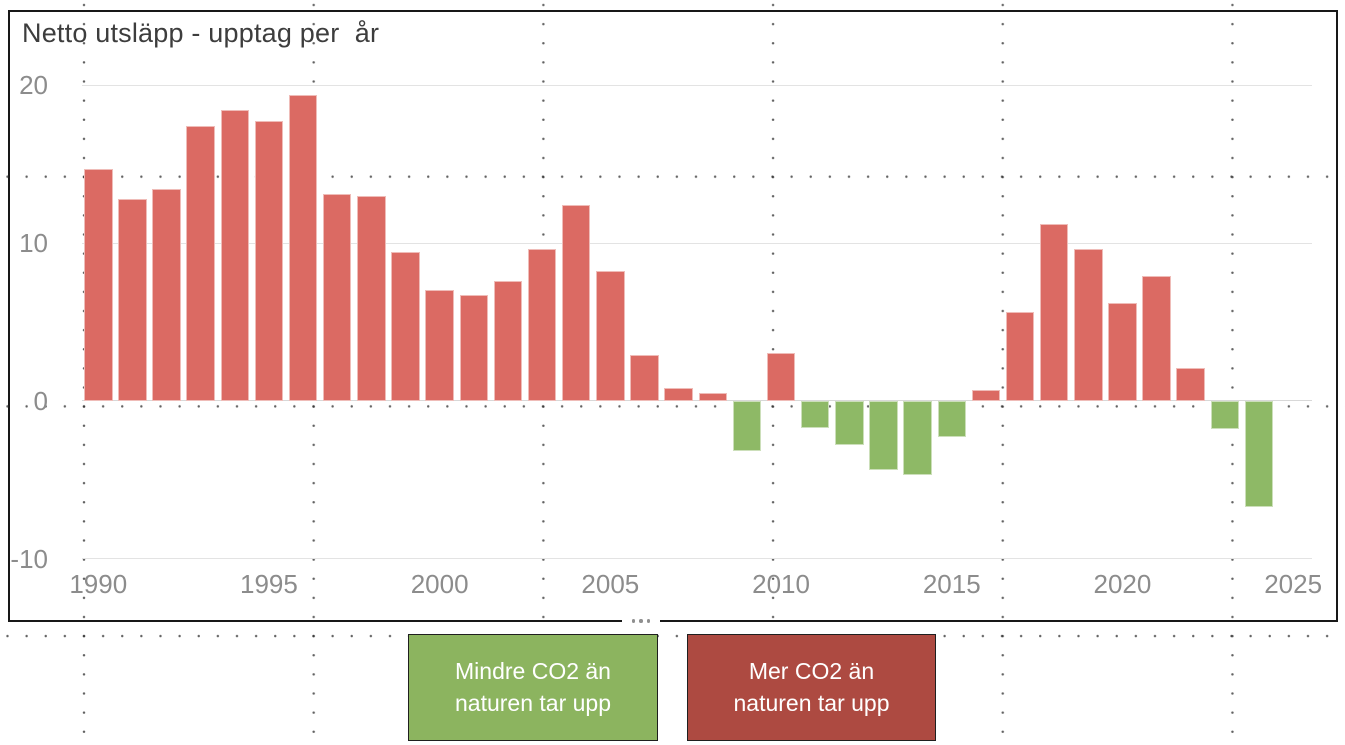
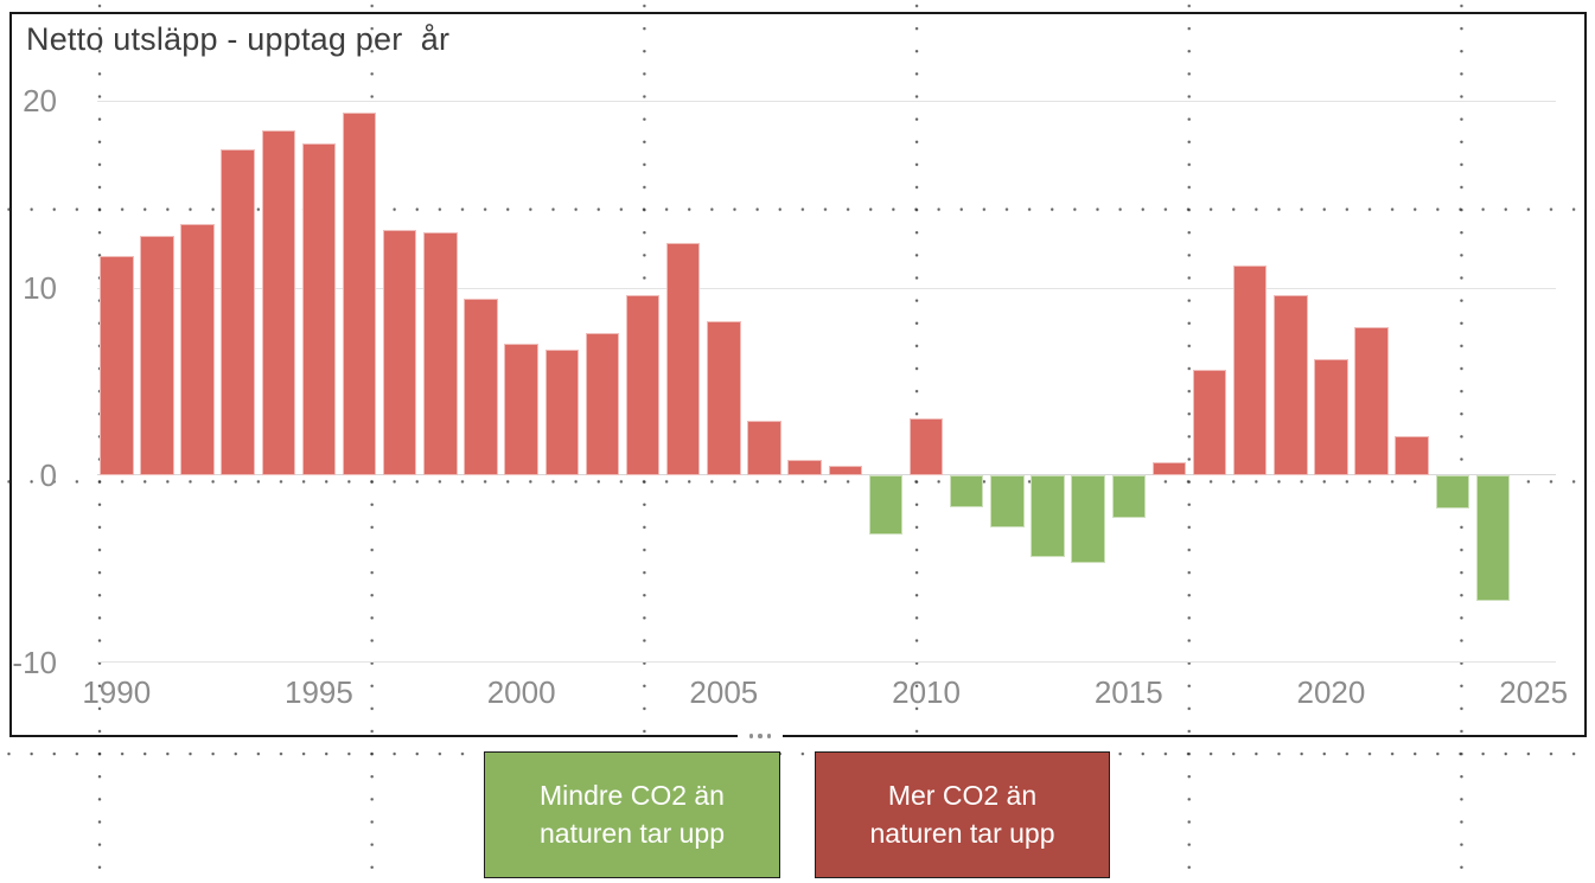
1990: 14.7 -> 11.7
